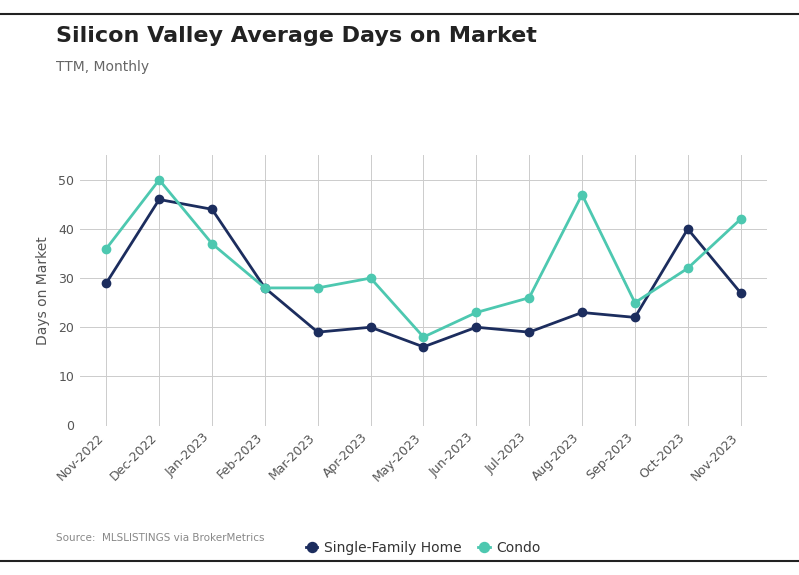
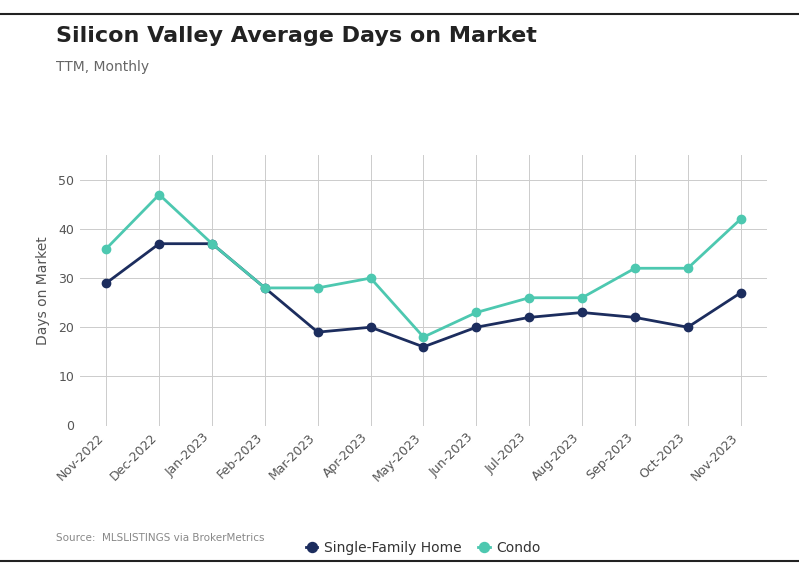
Single-Family Home/Dec-2022: 46 -> 37
Condo/Dec-2022: 50 -> 47
Single-Family Home/Jan-2023: 44 -> 37
Single-Family Home/Jul-2023: 19 -> 22
Condo/Aug-2023: 47 -> 26
Condo/Sep-2023: 25 -> 32
Single-Family Home/Oct-2023: 40 -> 20
